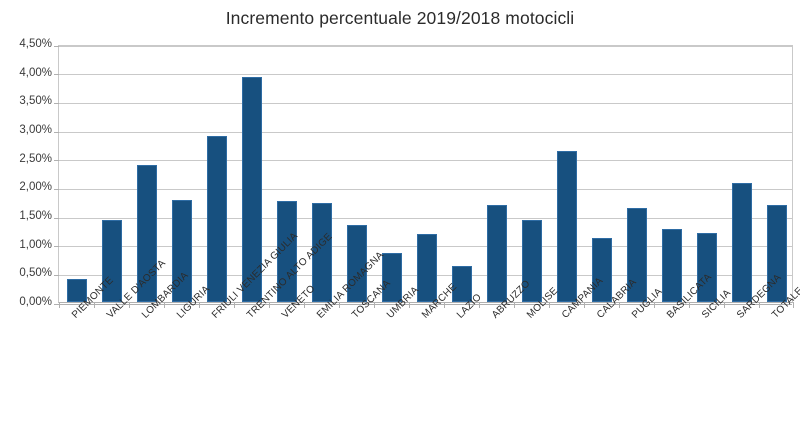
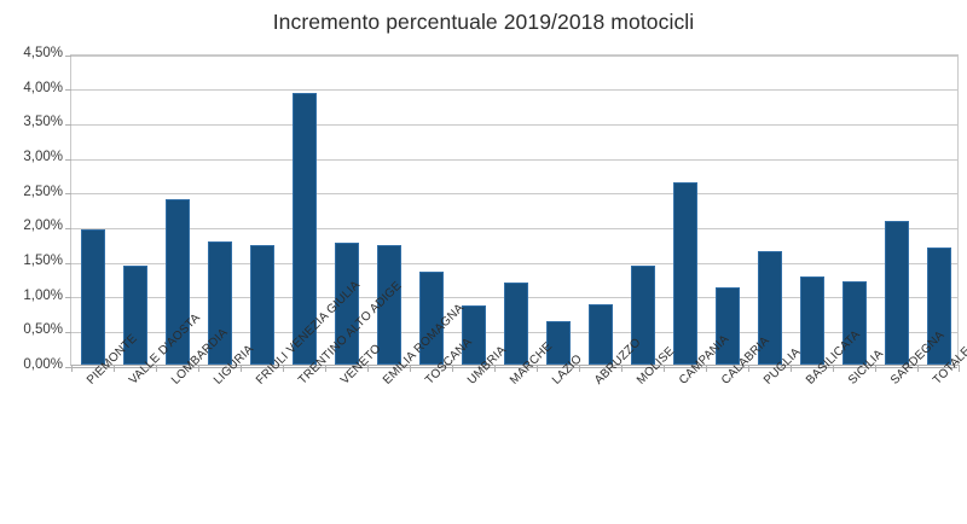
PIEMONTE: 0,4% -> 1,9%
FRIULI VENEZIA GIULIA: 2,9% -> 1,7%
ABRUZZO: 1,7% -> 0,9%
